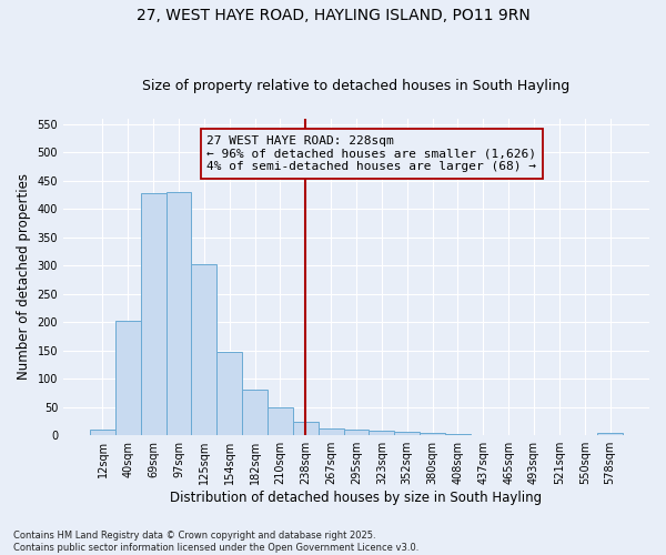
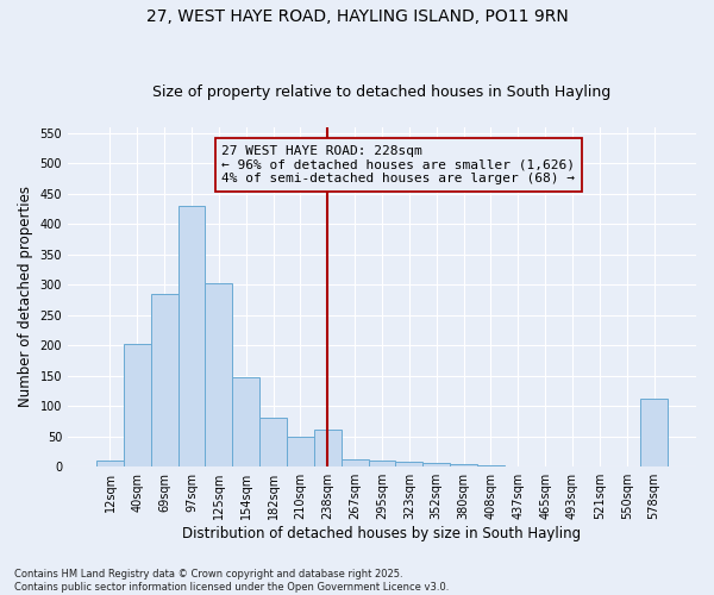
69sqm: 428 -> 284
238sqm: 24 -> 62
578sqm: 5 -> 112
